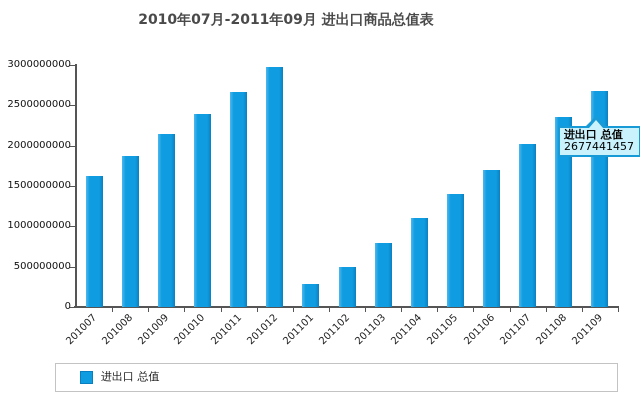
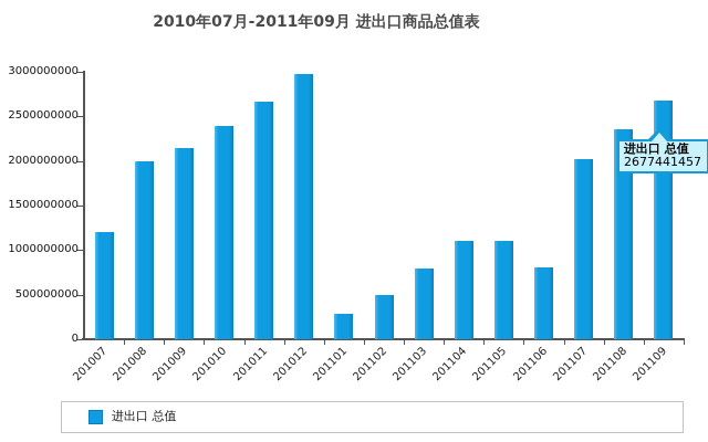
201007: 1600000000 -> 1200000000
201008: 1900000000 -> 2000000000
201105: 1400000000 -> 1100000000
201106: 1700000000 -> 800000000
